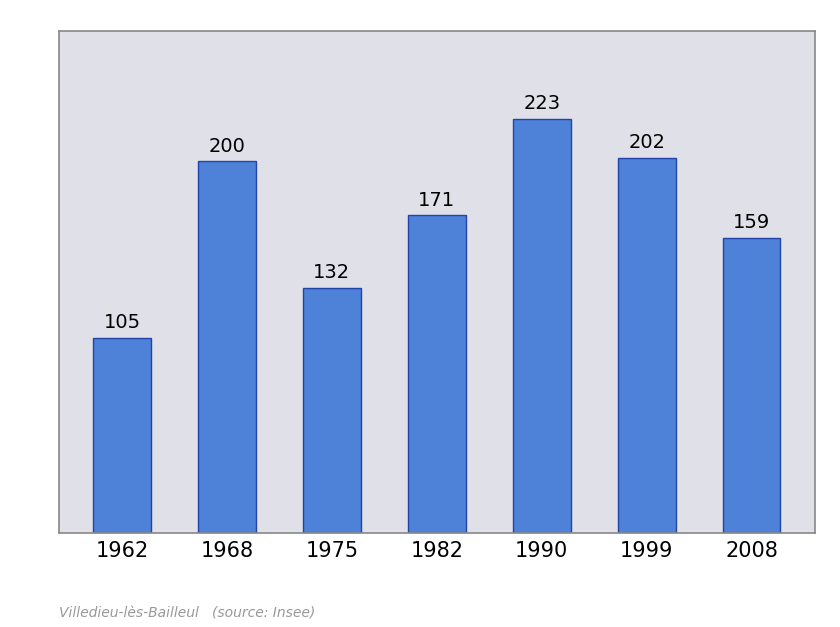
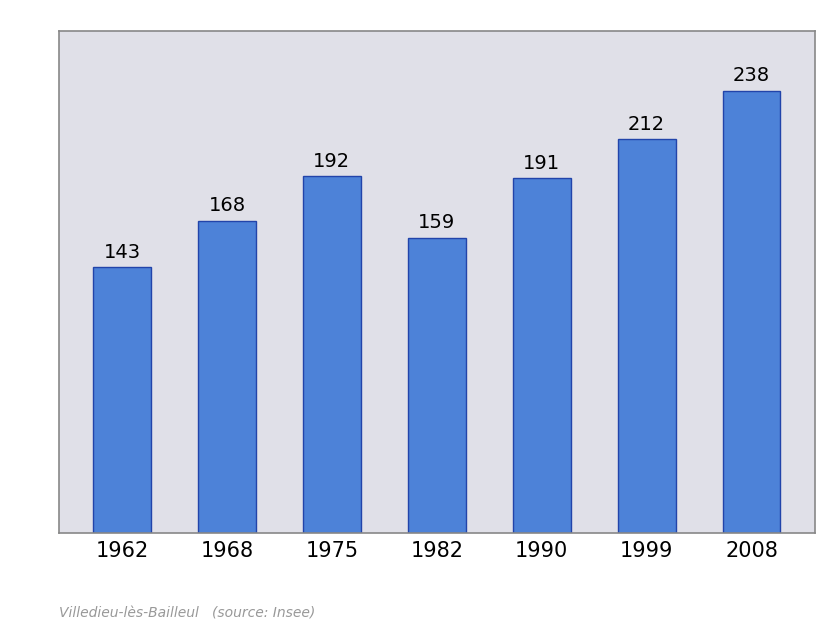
1962: 105 -> 143
1968: 200 -> 168
1975: 132 -> 192
1982: 171 -> 159
1990: 223 -> 191
1999: 202 -> 212
2008: 159 -> 238
